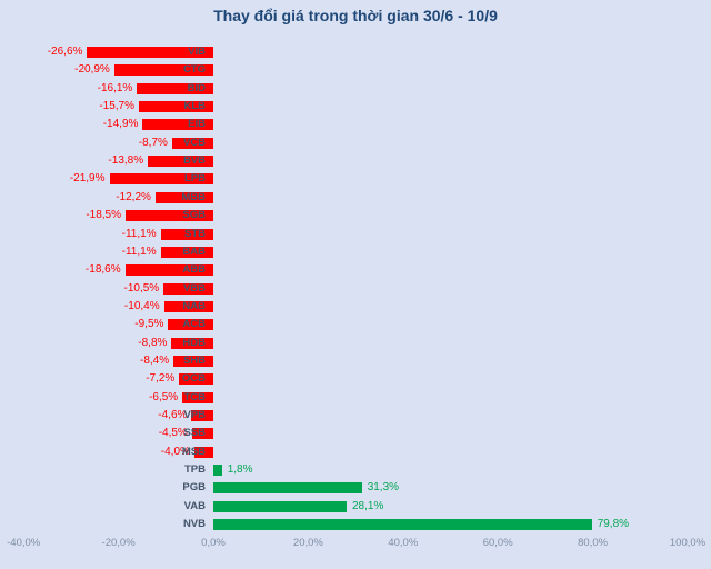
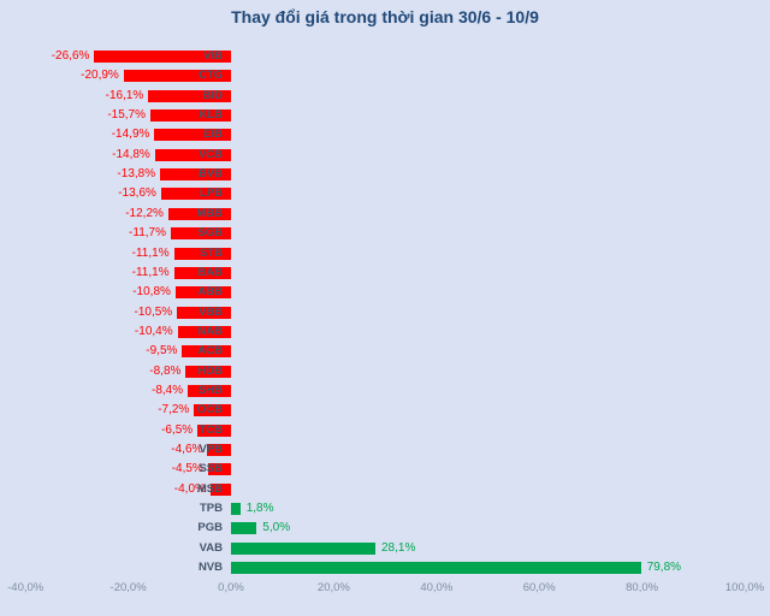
VCB: -8,7% -> -14,8%
LPB: -21,9% -> -13,6%
SGB: -18,5% -> -11,7%
ABB: -18,6% -> -10,8%
PGB: 31,3% -> 5,0%
